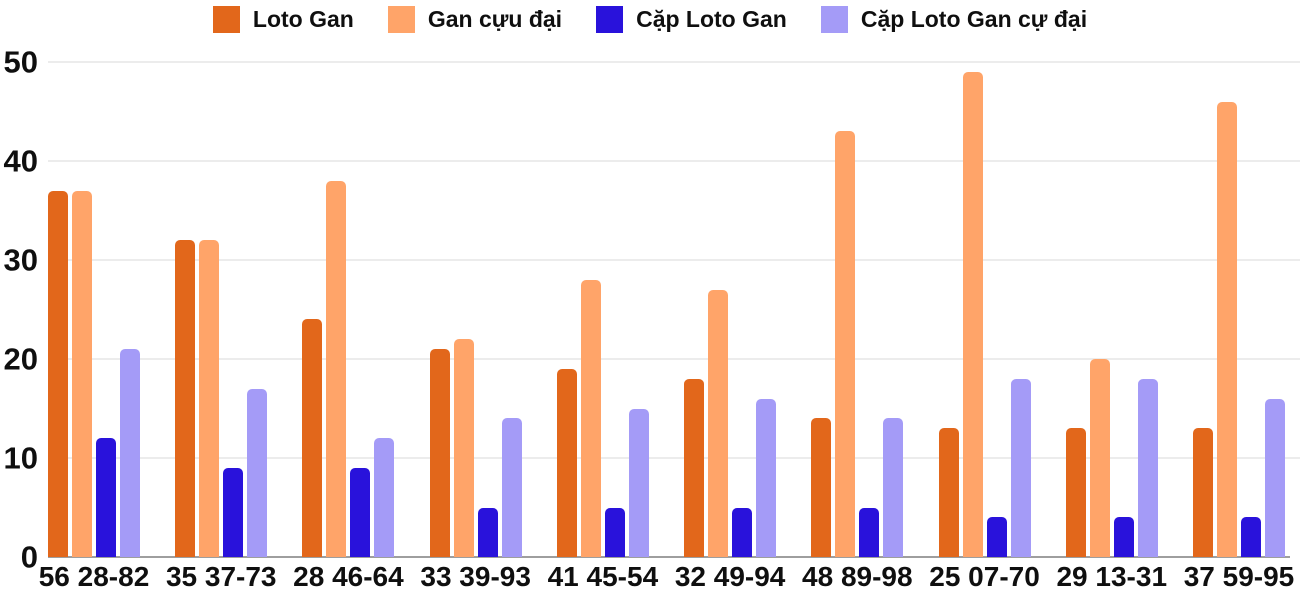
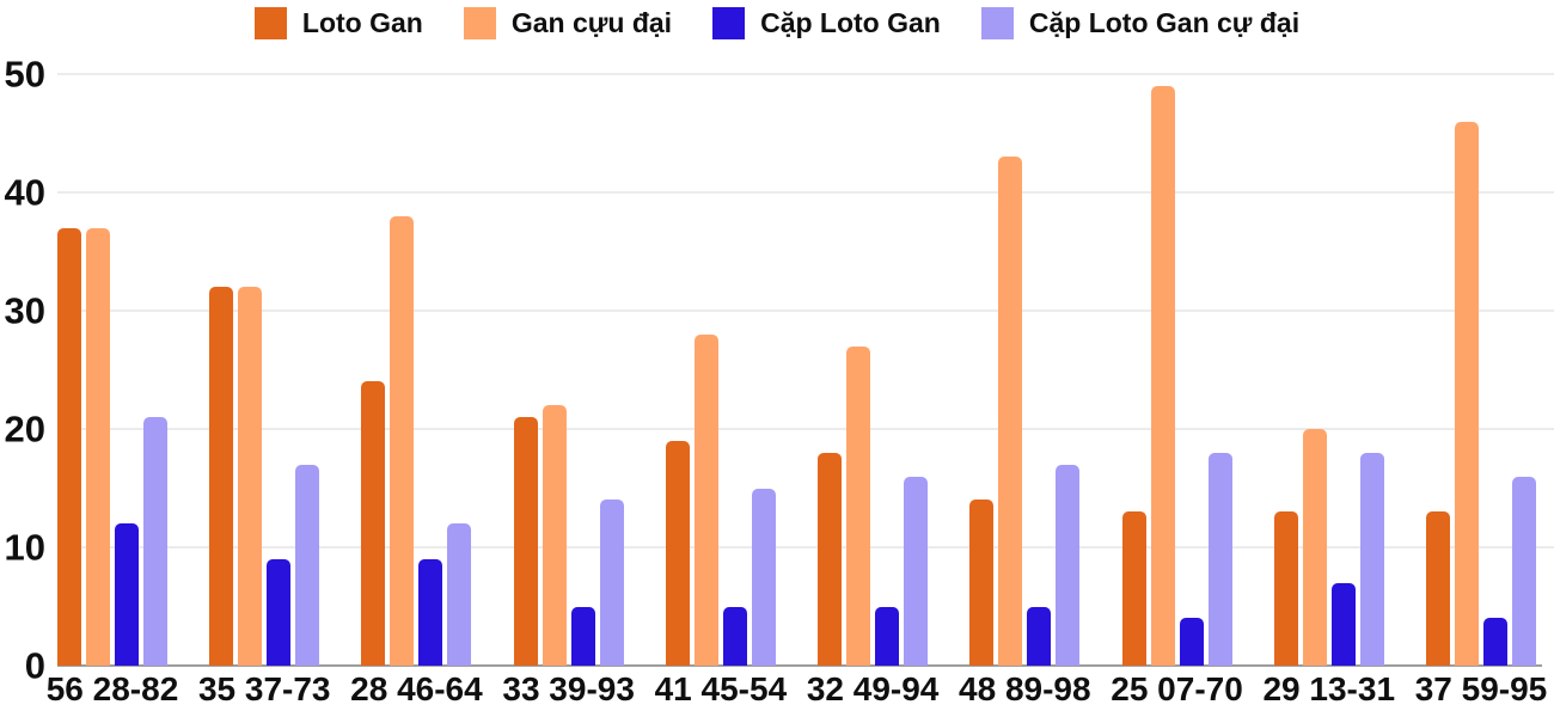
Cặp Loto Gan cự đại/48 89-98: 14 -> 17
Cặp Loto Gan/29 13-31: 4 -> 7
